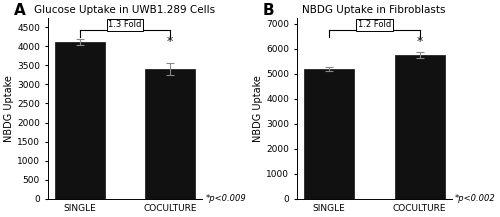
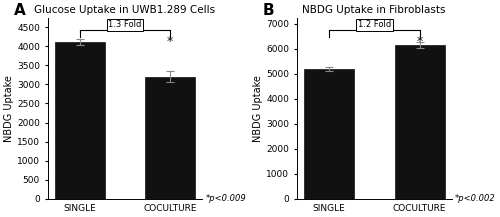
Glucose Uptake in UWB1.289 Cells/COCULTURE: 3400 -> 3200
NBDG Uptake in Fibroblasts/COCULTURE: 5750 -> 6150
